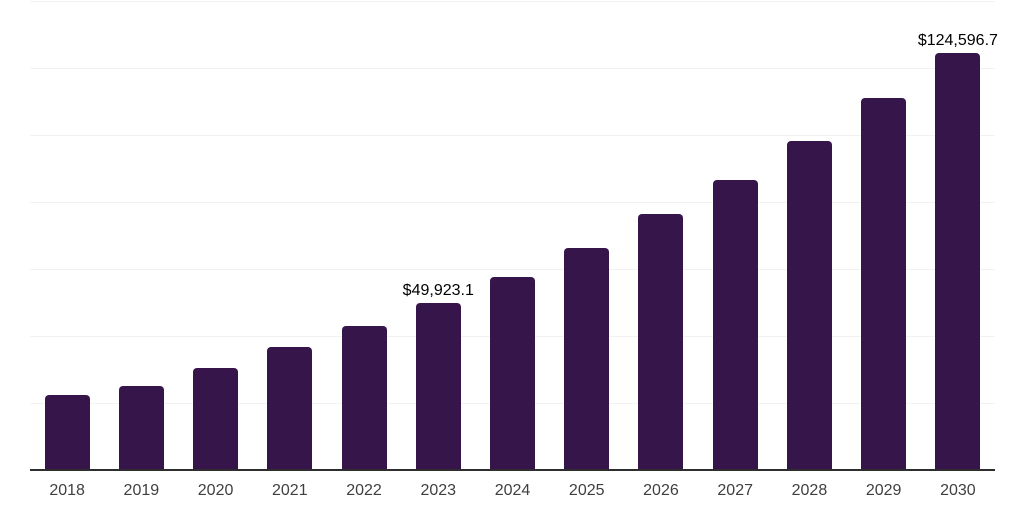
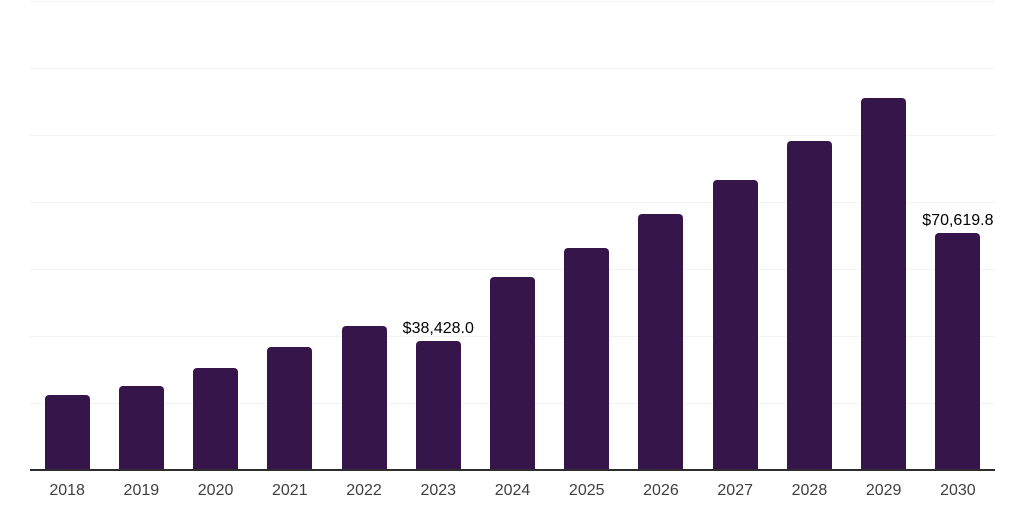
2023: $49,923.1 -> $38,428.0
2030: $124,596.7 -> $70,619.8
